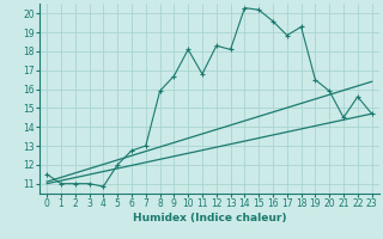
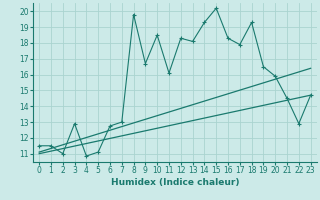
1: 11.0 -> 11.5
3: 11.0 -> 12.9
5: 12.0 -> 11.1
8: 15.9 -> 19.8
10: 18.1 -> 18.5
11: 16.8 -> 16.1
14: 20.3 -> 19.3
16: 19.6 -> 18.3
17: 18.9 -> 17.9
22: 15.6 -> 12.9
